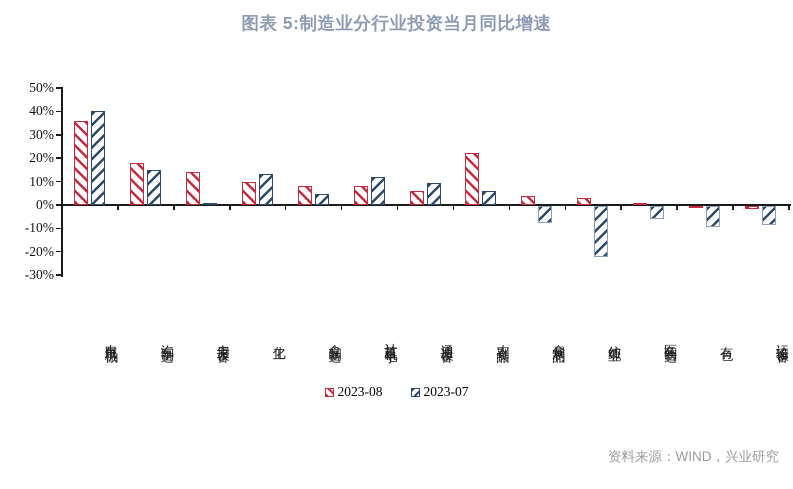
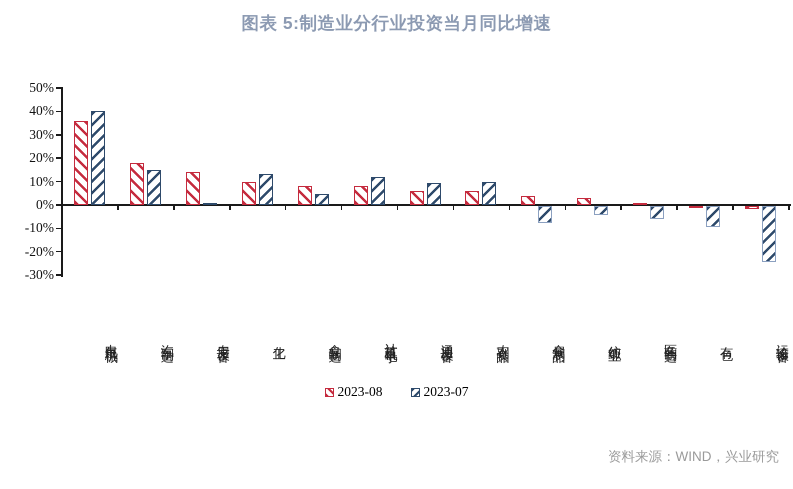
2023-08/农副食品: 22% -> 6%
2023-07/农副食品: 6% -> 10%
2023-07/纺织业: -22% -> -4%
2023-07/运输设备: -8% -> -24%
